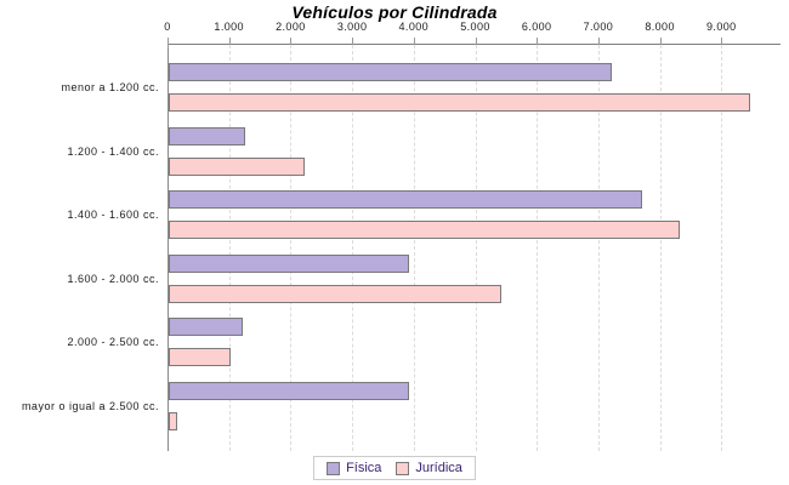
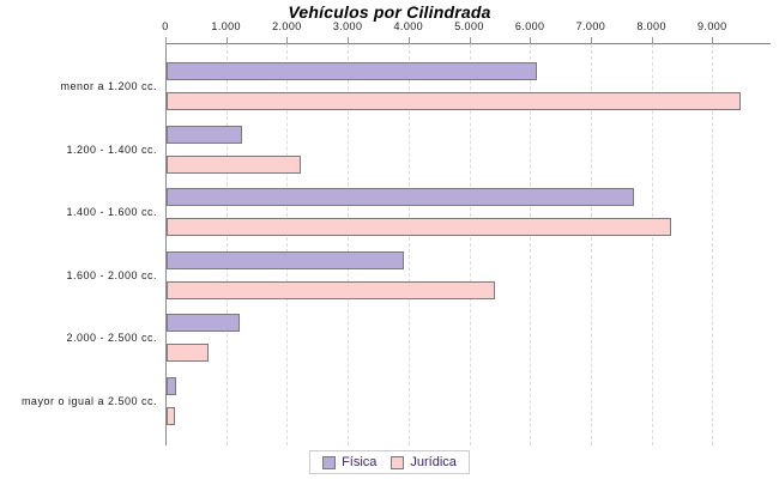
Física/menor a 1.200 cc.: 7200 -> 6100
Jurídica/2.000 - 2.500 cc.: 1000 -> 700
Física/mayor o igual a 2.500 cc.: 3900 -> 200
